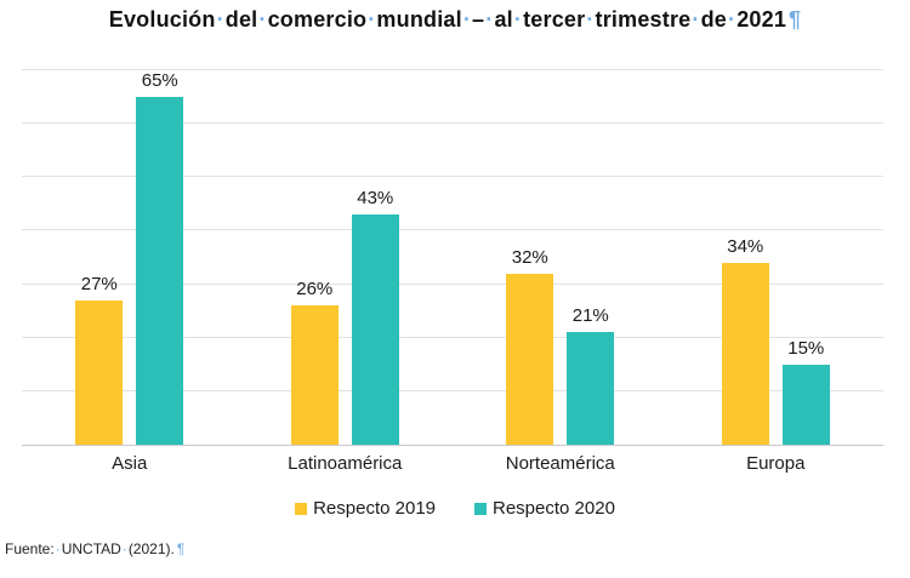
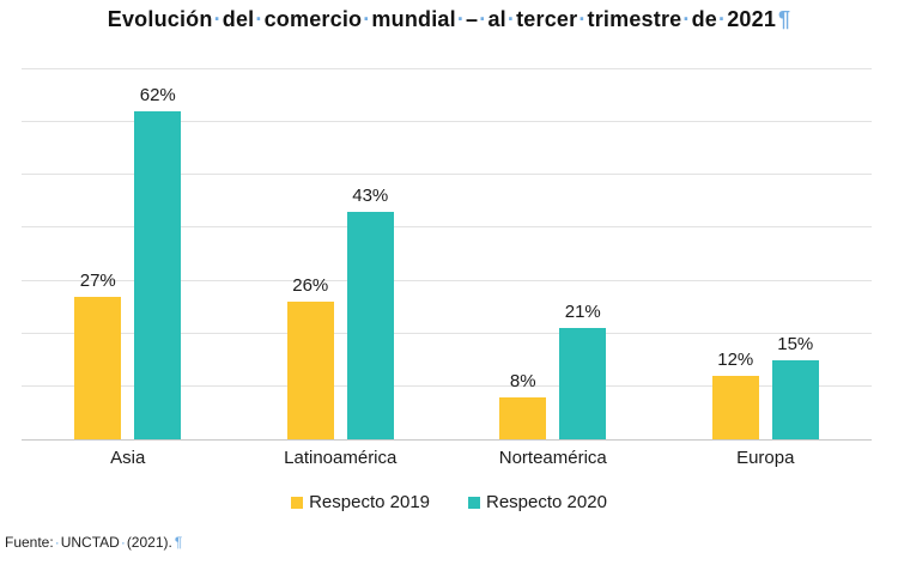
Respecto 2020/Asia: 65% -> 62%
Respecto 2019/Norteamérica: 32% -> 8%
Respecto 2019/Europa: 34% -> 12%
